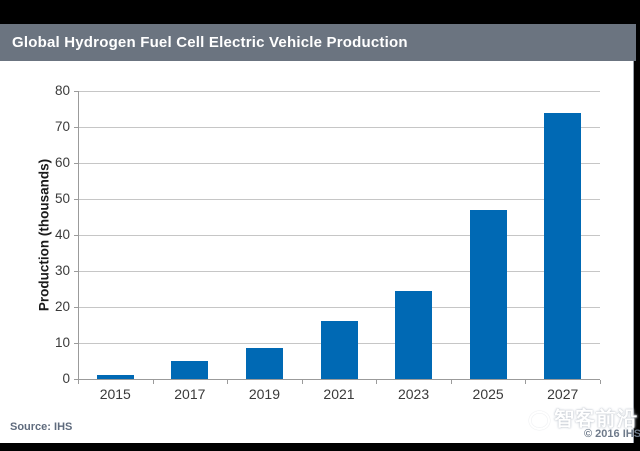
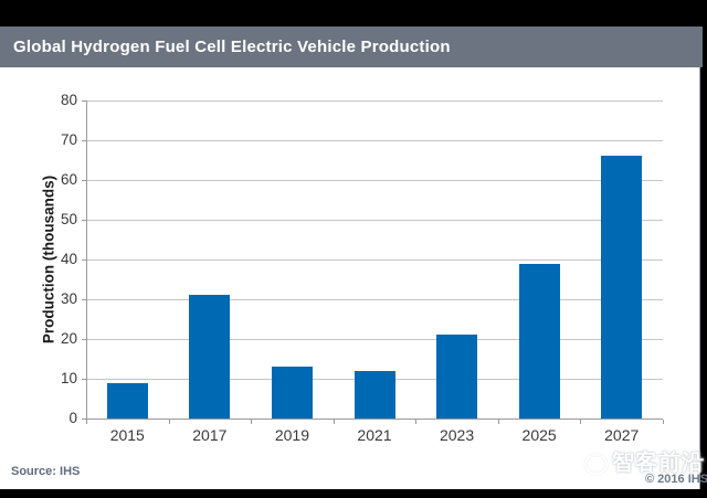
2015: 1 -> 9
2017: 5 -> 31
2019: 8 -> 13
2021: 16 -> 12
2023: 24 -> 21
2025: 47 -> 39
2027: 74 -> 66
